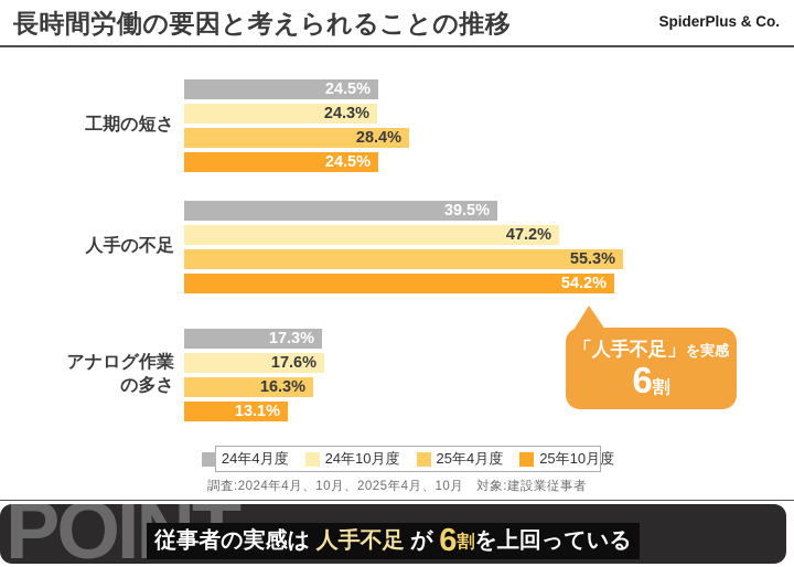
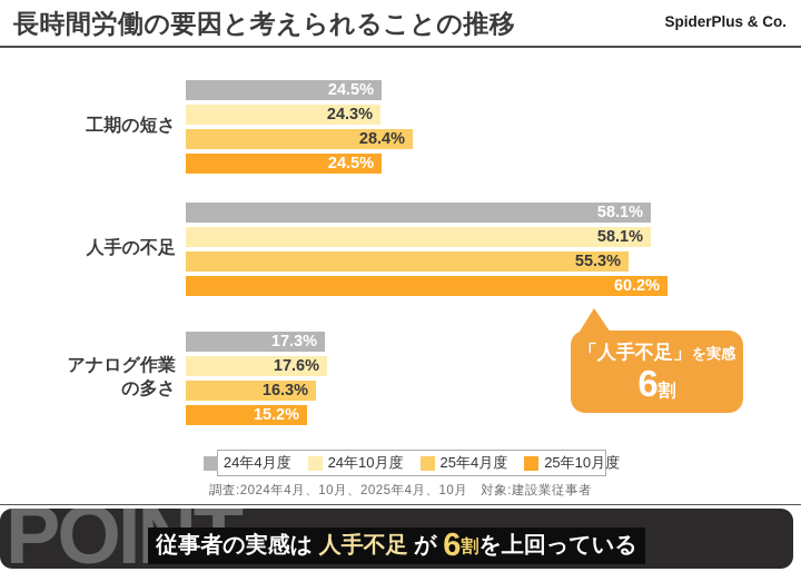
24年4月度/人手の不足: 39.5% -> 58.1%
24年10月度/人手の不足: 47.2% -> 58.1%
25年10月度/人手の不足: 54.2% -> 60.2%
25年10月度/アナログ作業 の多さ: 13.1% -> 15.2%
